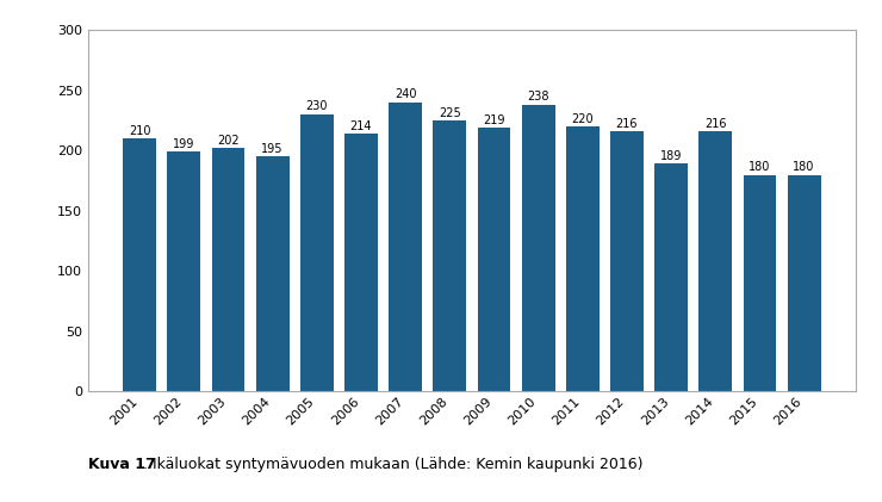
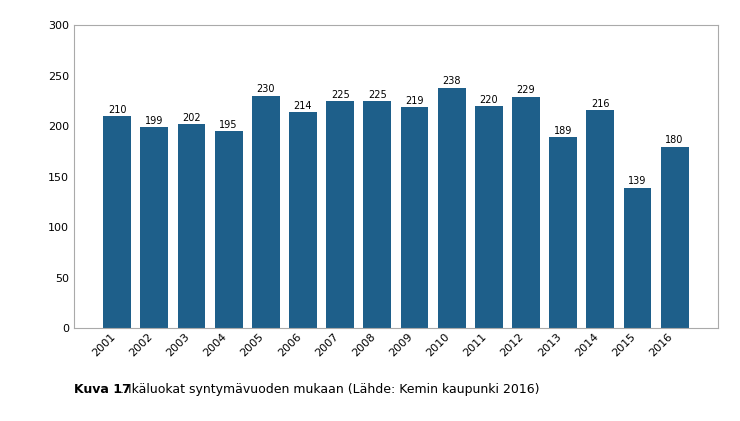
2007: 240 -> 225
2012: 216 -> 229
2015: 180 -> 139
